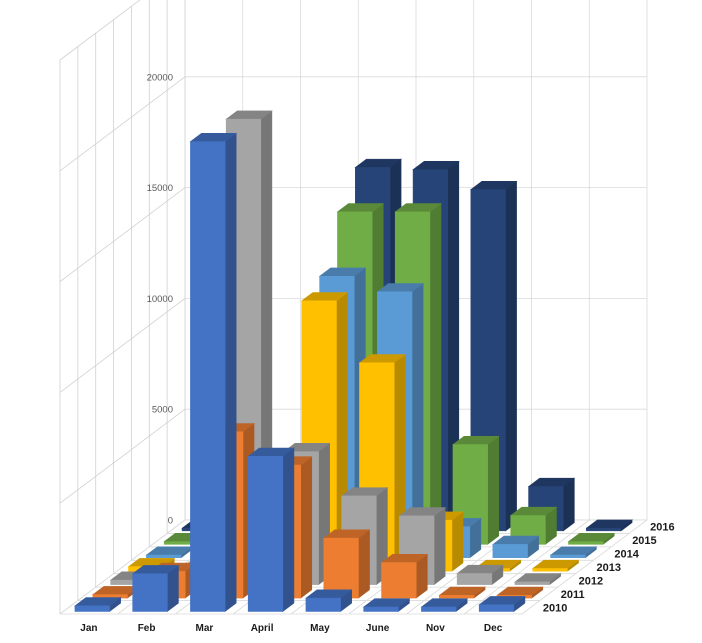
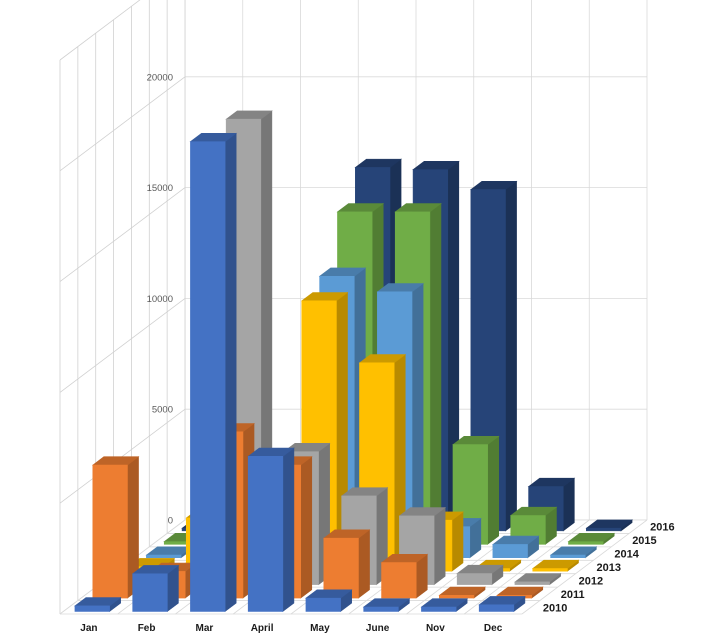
2011/Jan: 200 -> 6000
2014/Feb: 300 -> 1700
2013/Feb: 300 -> 2400
